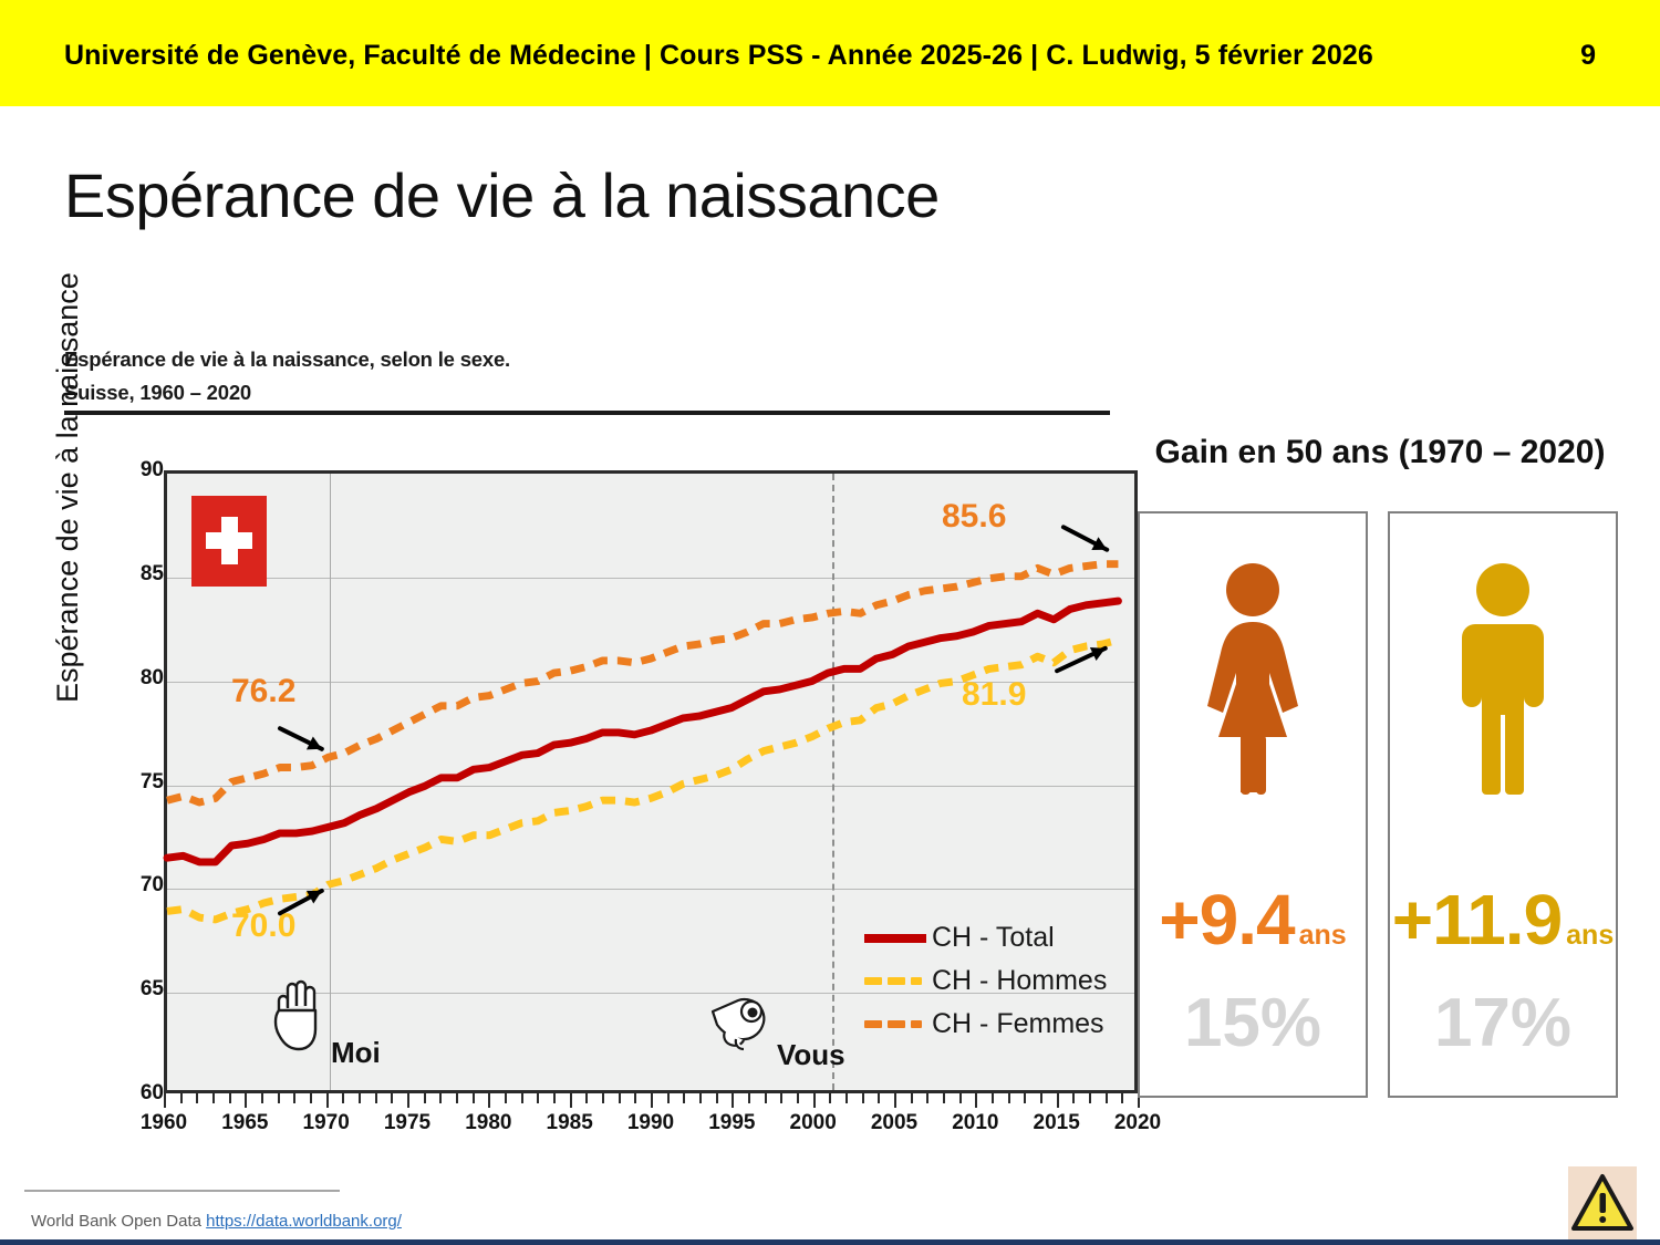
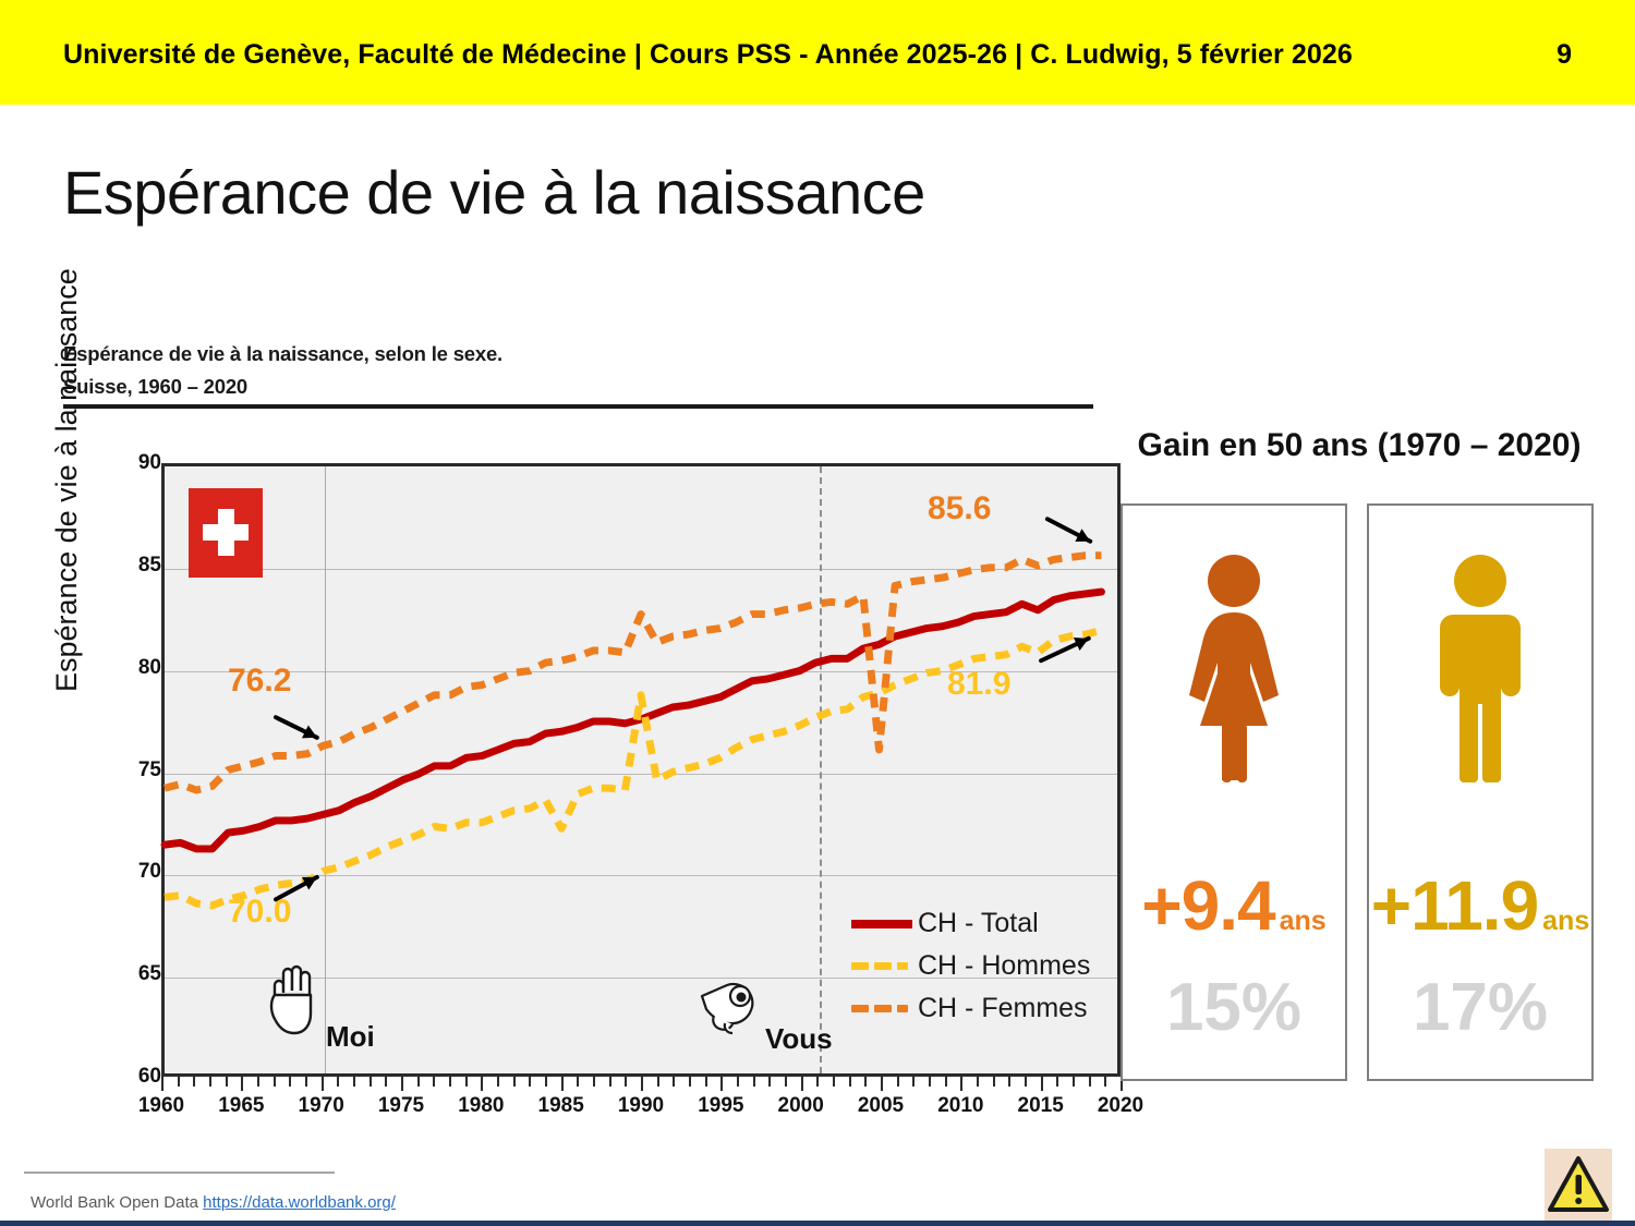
CH - Hommes/1985: 73.6 -> 72.1
CH - Hommes/1990: 74.2 -> 78.7
CH - Femmes/1990: 81.0 -> 82.7
CH - Femmes/2005: 83.8 -> 76.0
